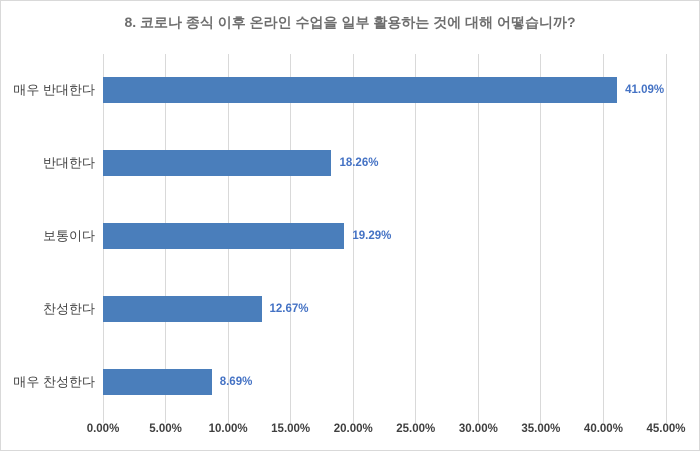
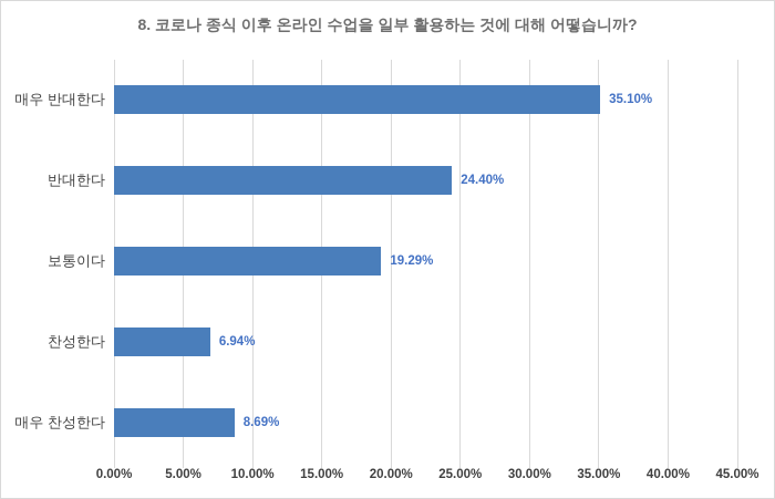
매우 반대한다: 41.09% -> 35.10%
반대한다: 18.26% -> 24.40%
찬성한다: 12.67% -> 6.94%
